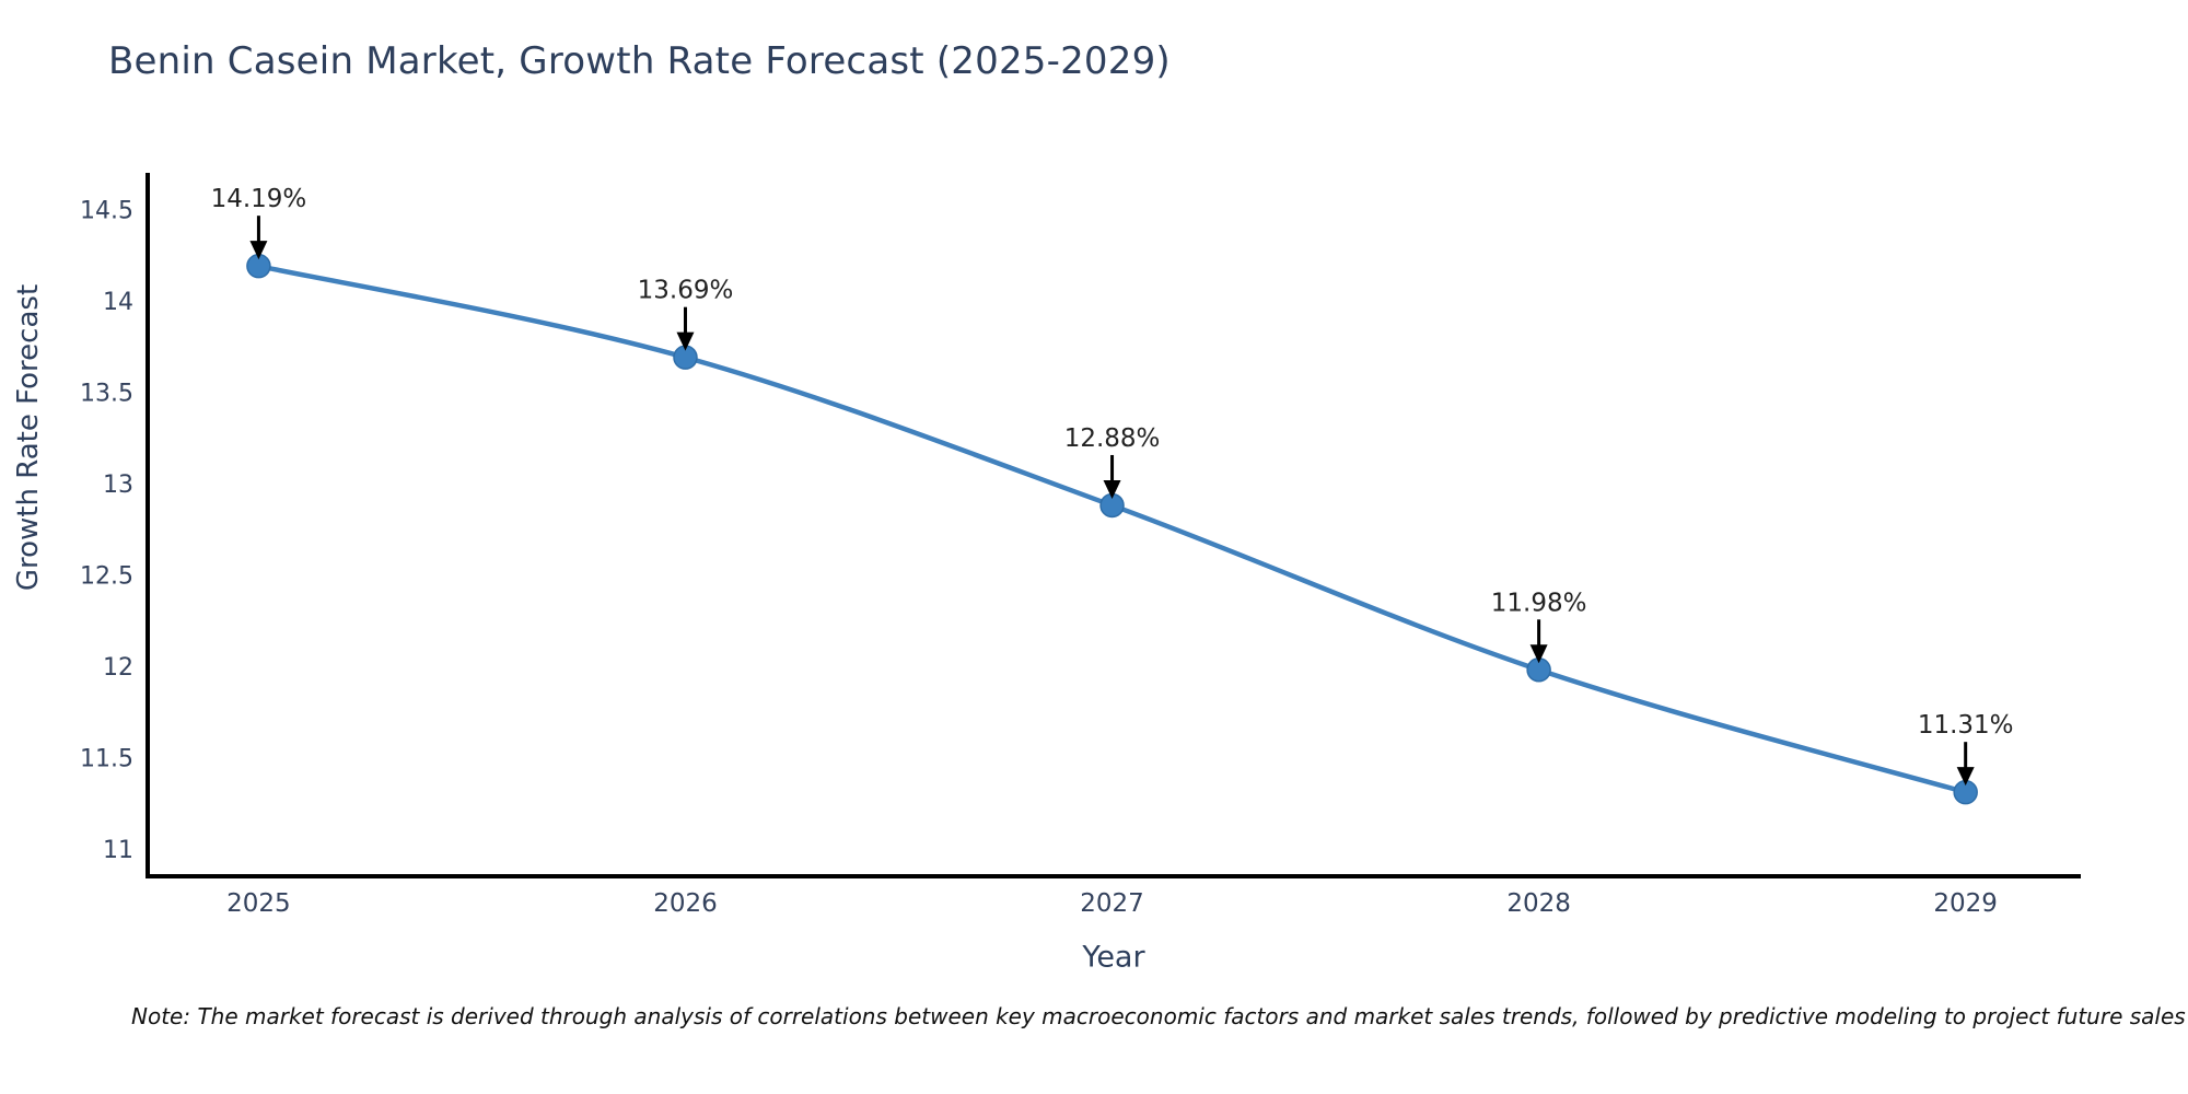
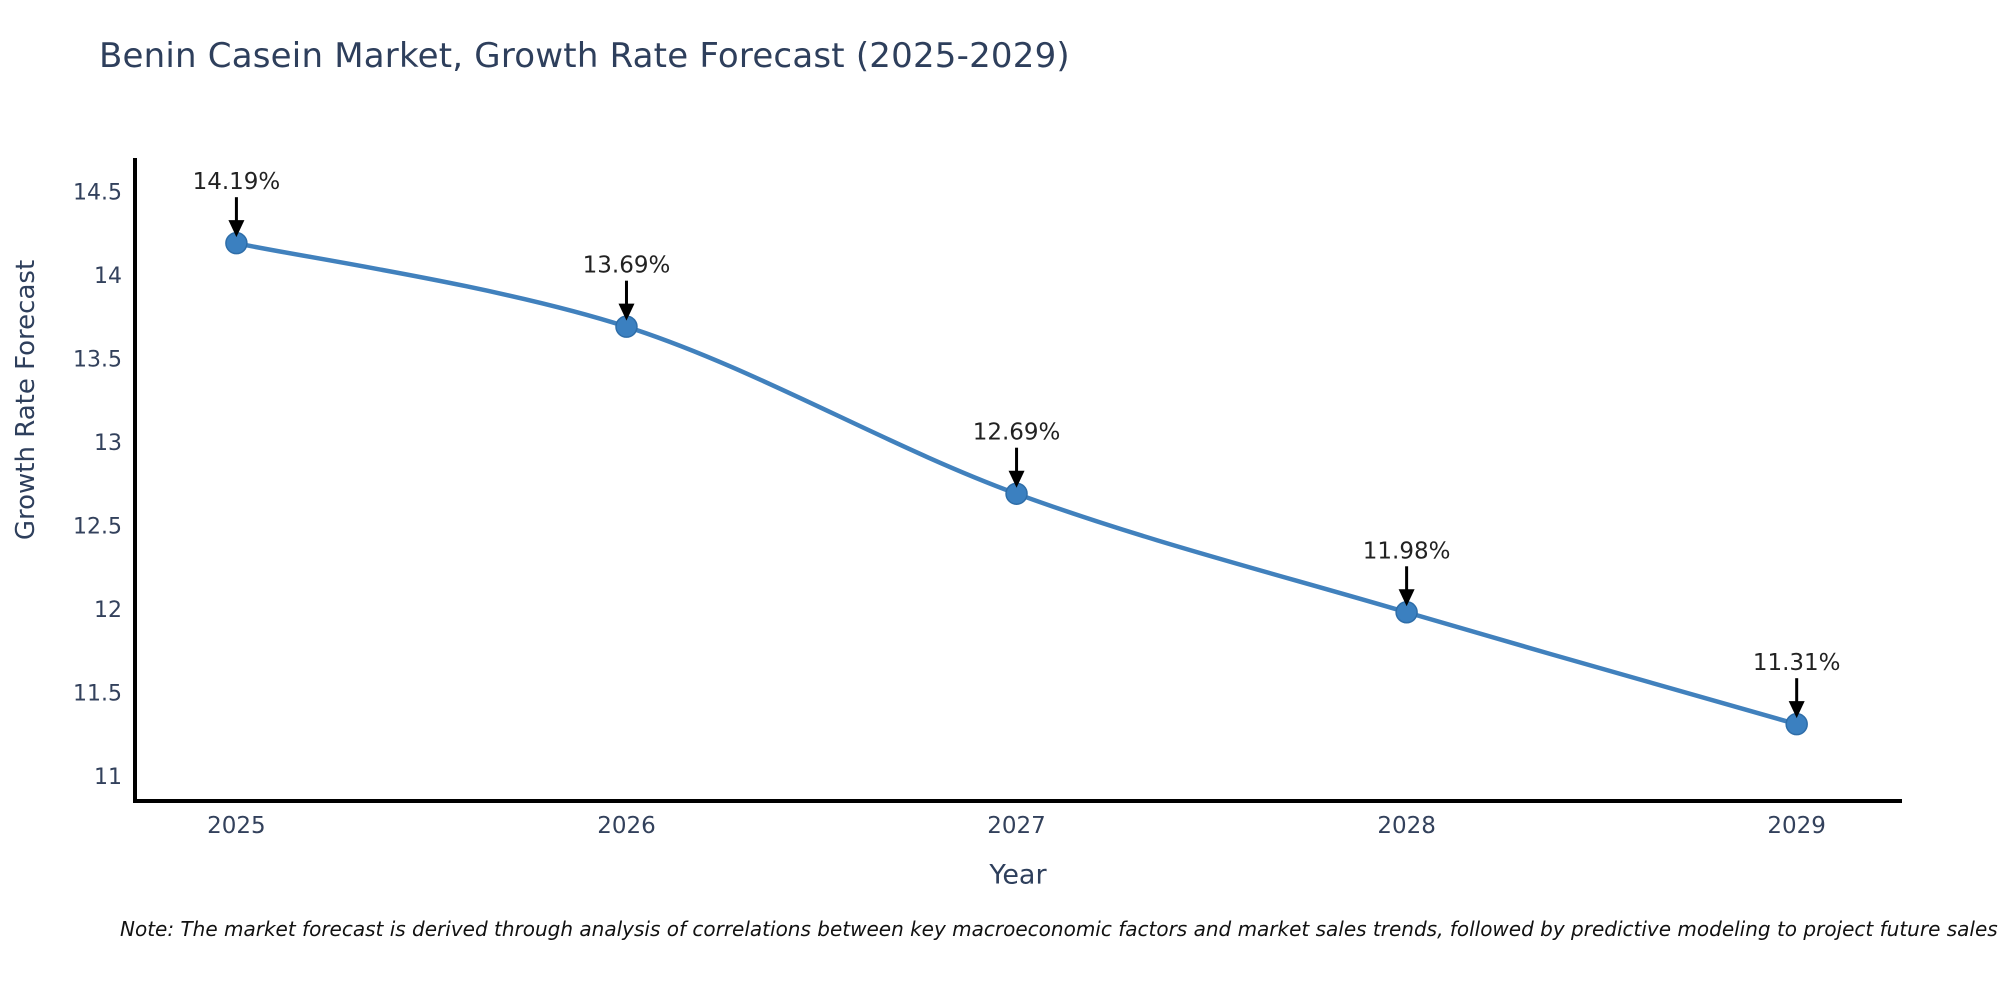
2027: 12.88% -> 12.69%
